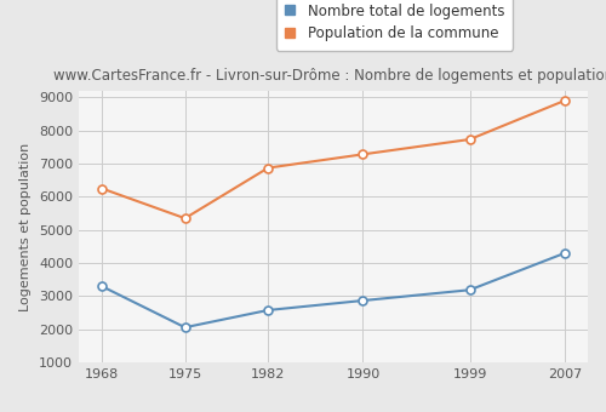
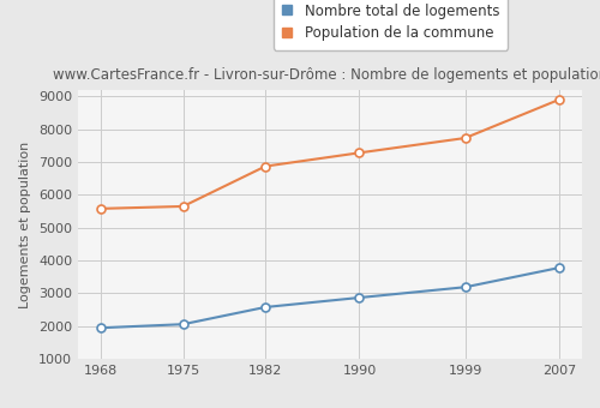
Nombre total de logements/1968: 3300 -> 1950
Population de la commune/1968: 6250 -> 5580
Population de la commune/1975: 5350 -> 5650
Nombre total de logements/2007: 4300 -> 3780
